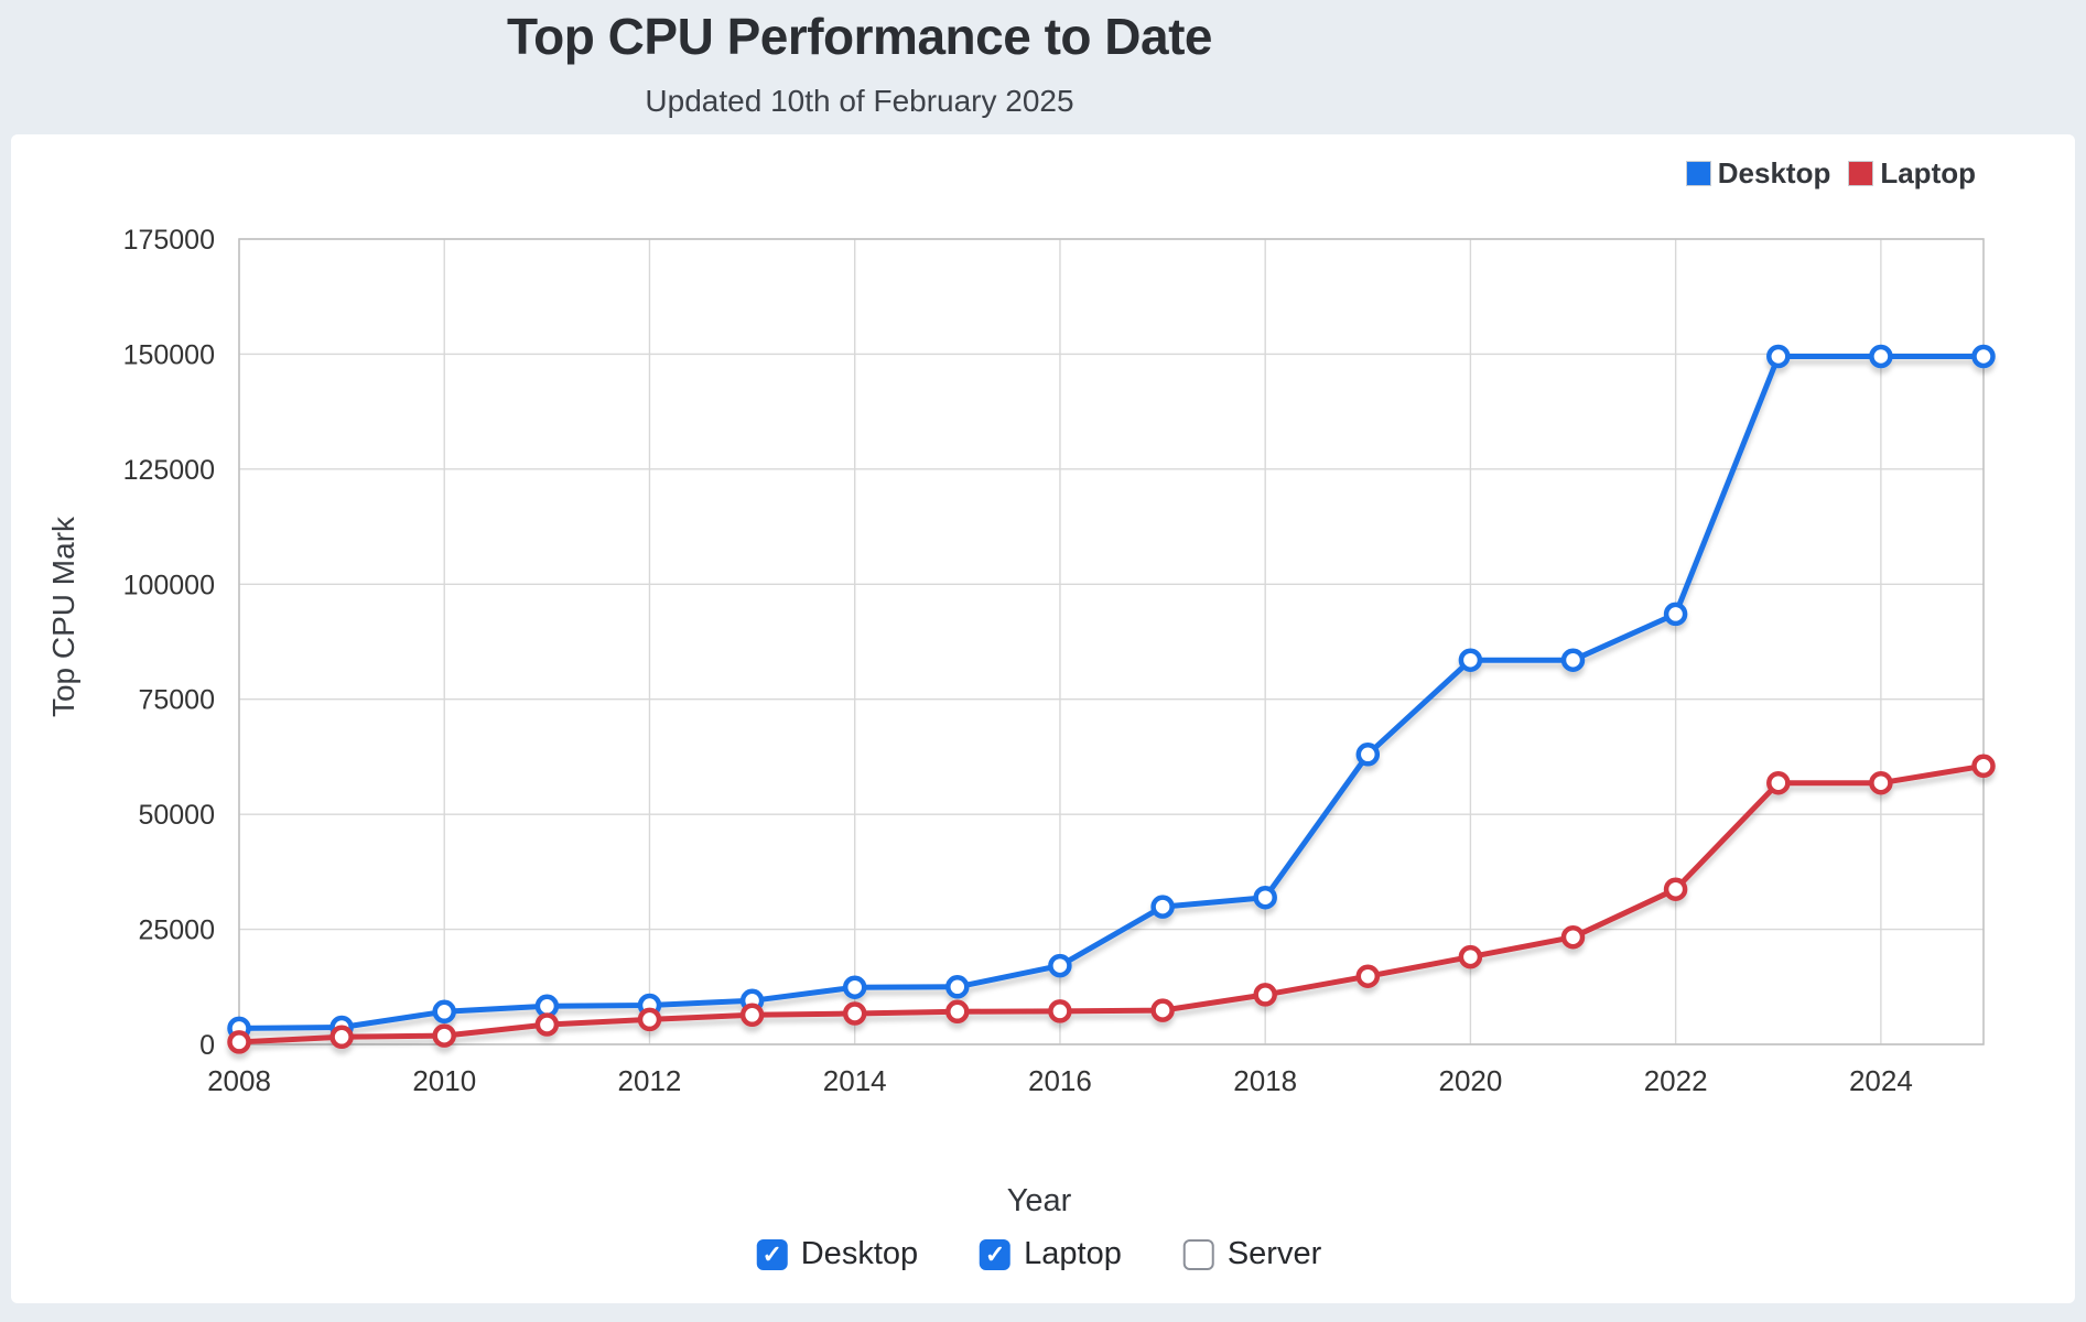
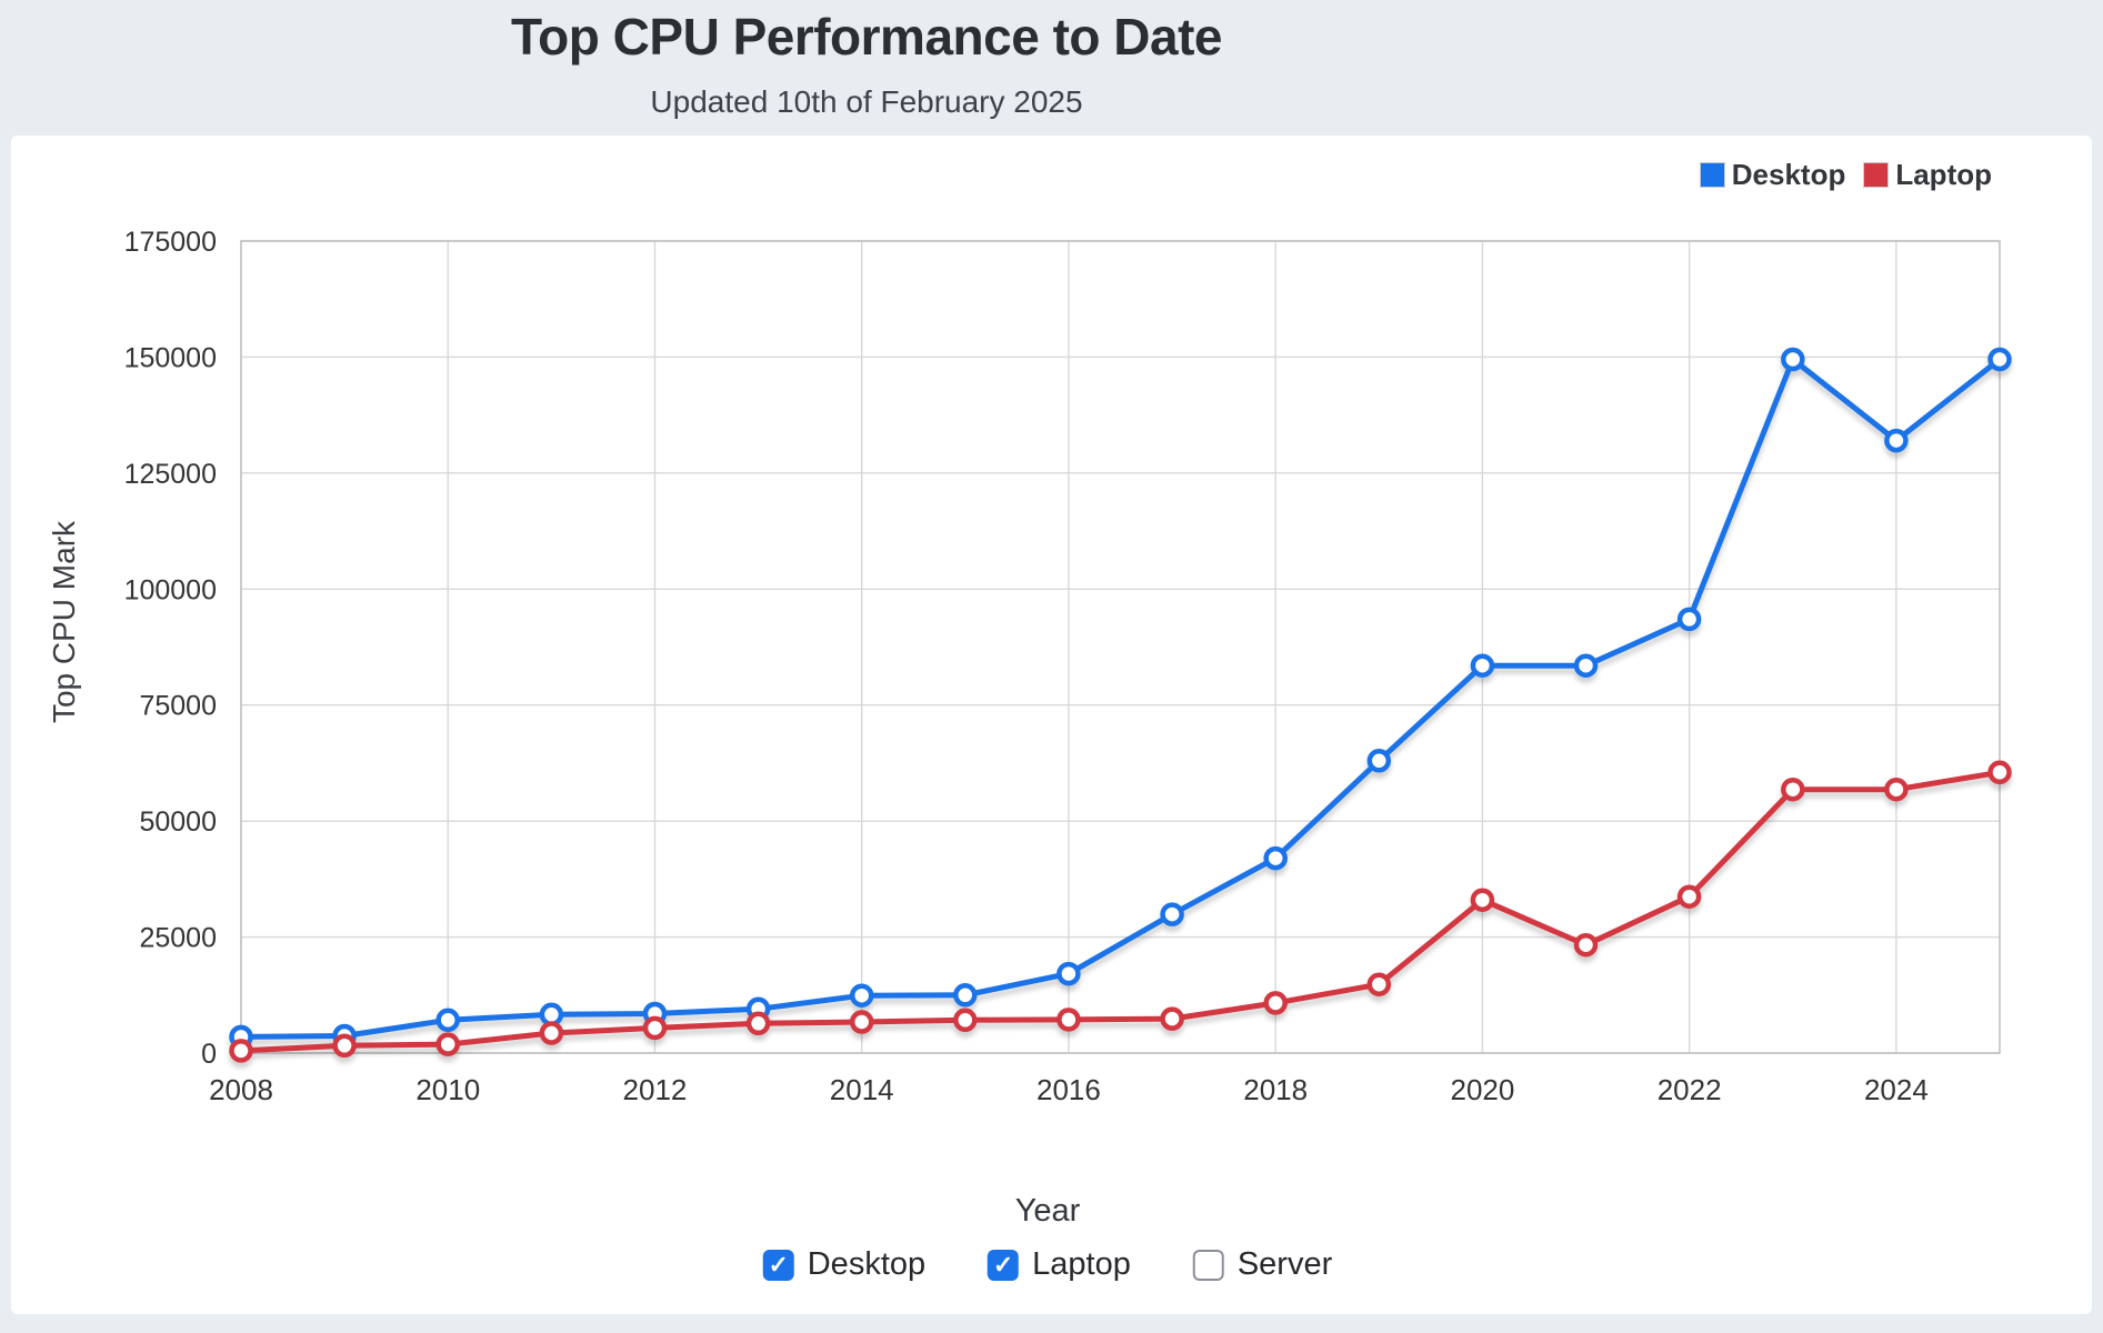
Desktop/2018: 32000 -> 42000
Laptop/2020: 19000 -> 33000
Desktop/2024: 150000 -> 132000
